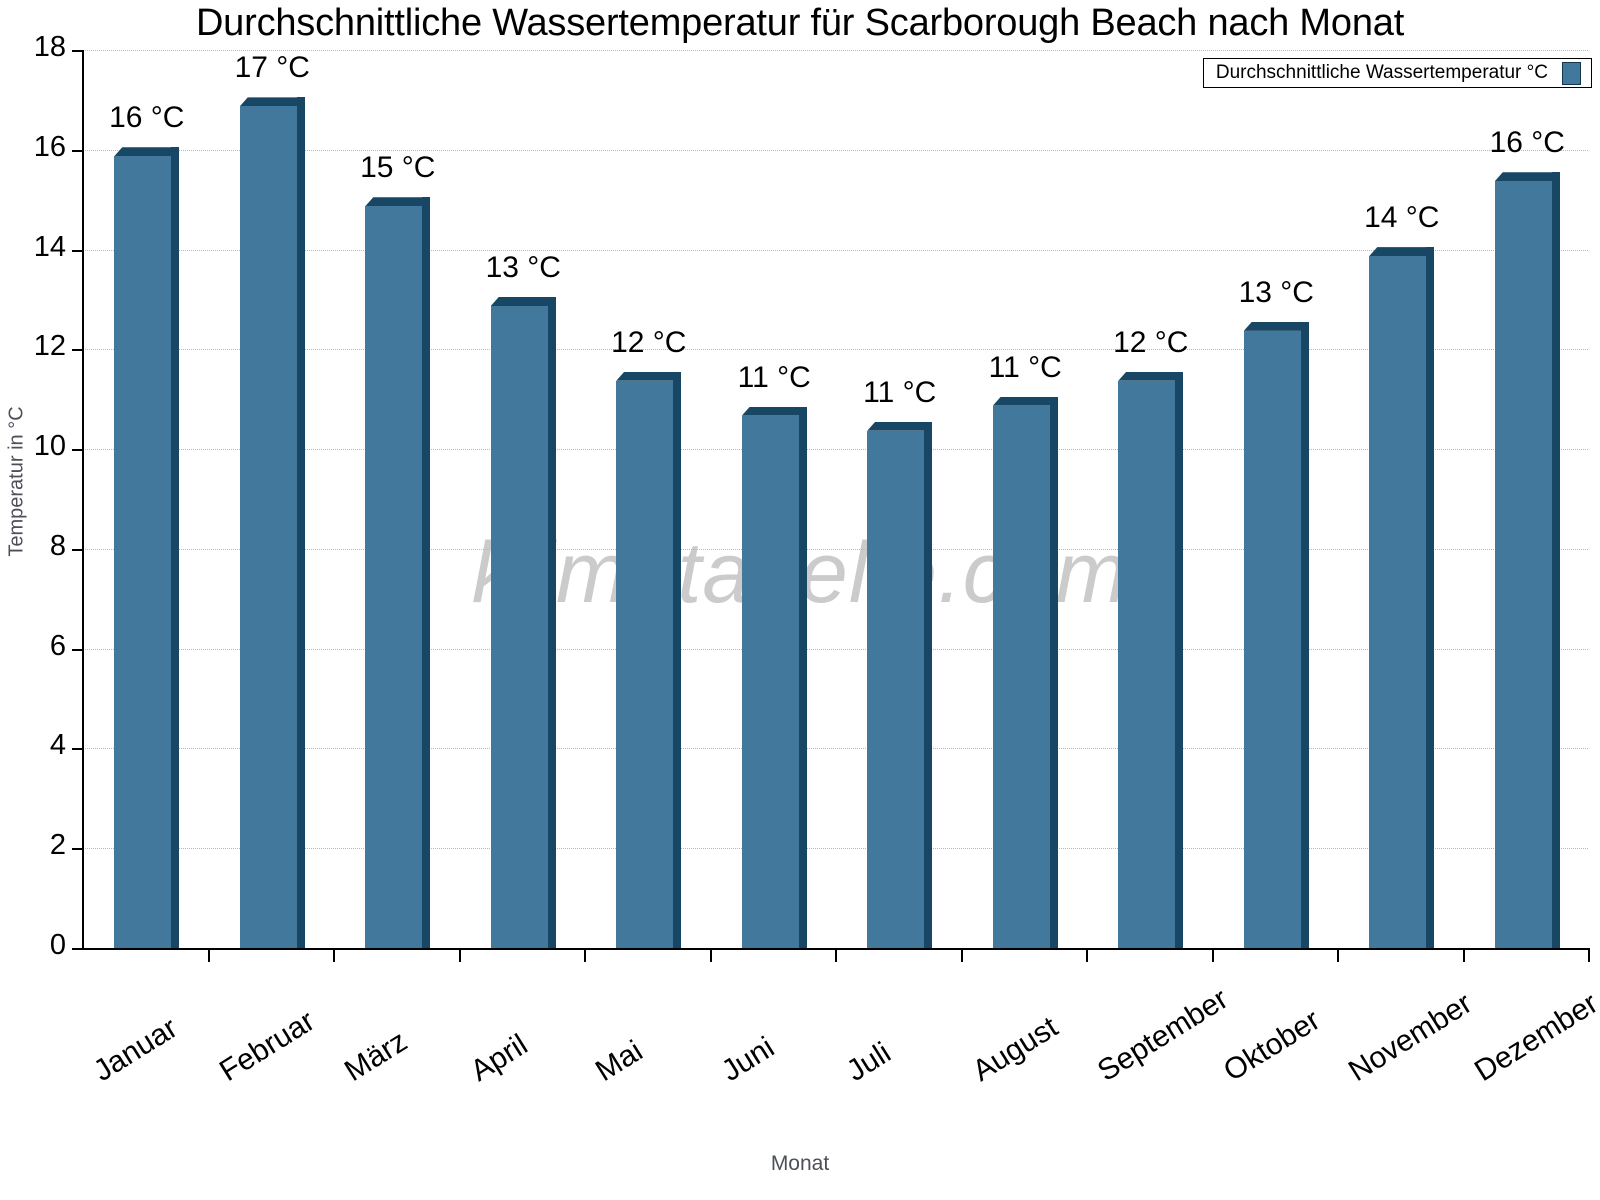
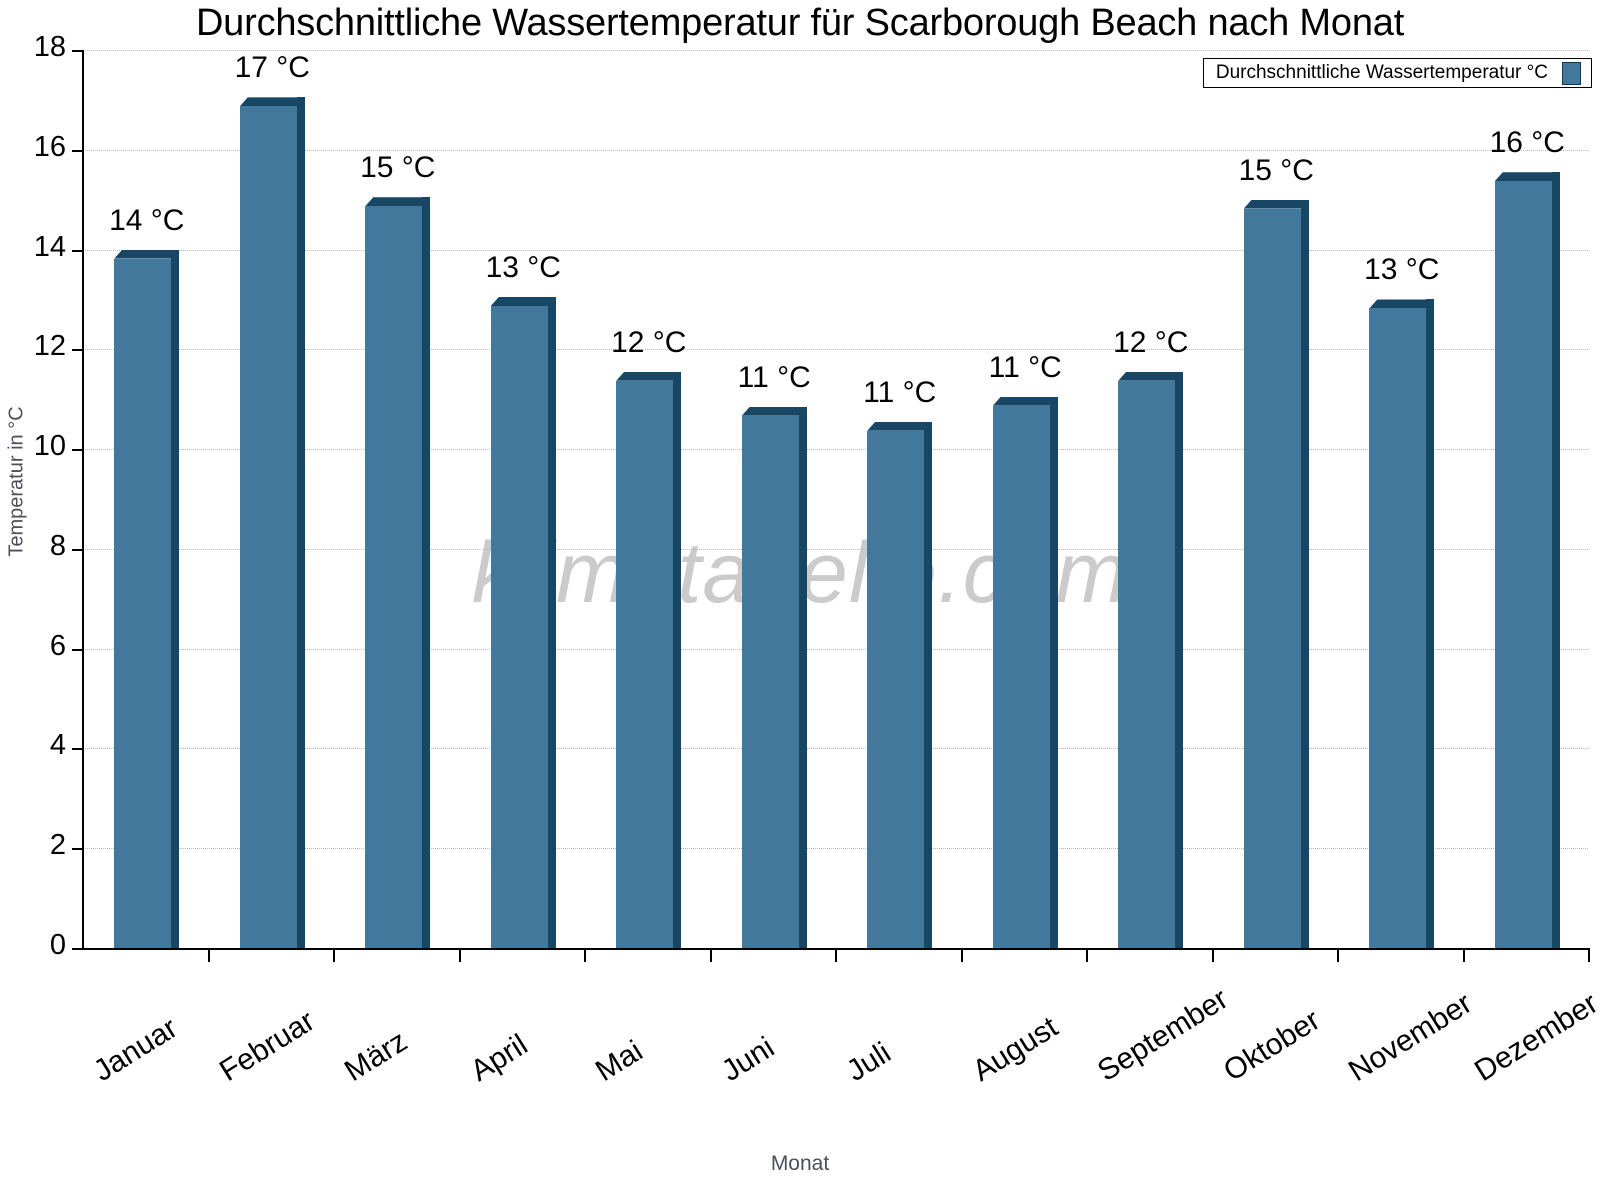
Januar: 16 -> 14
Oktober: 13 -> 15
November: 14 -> 13
